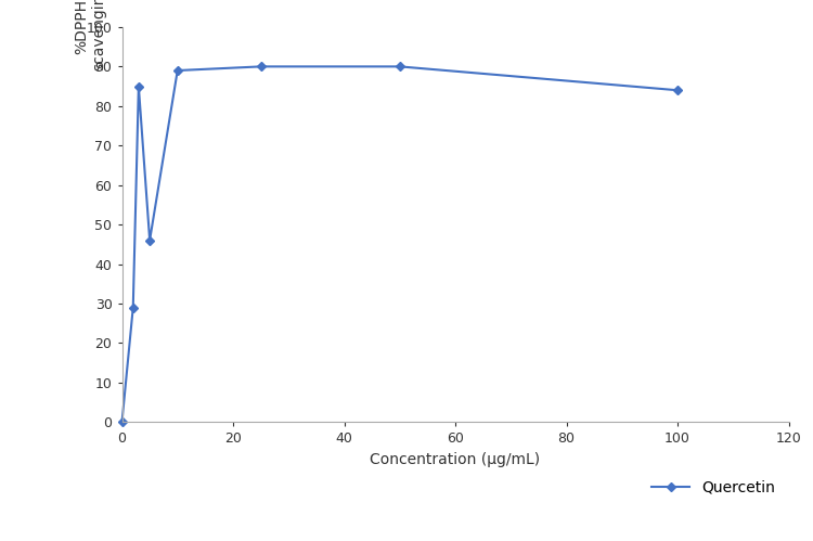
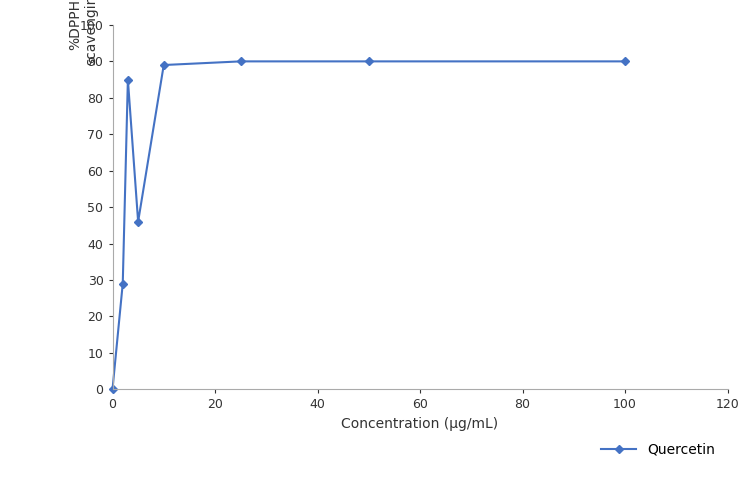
100: 84 -> 90
